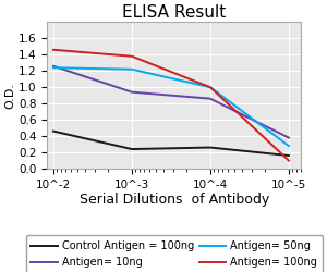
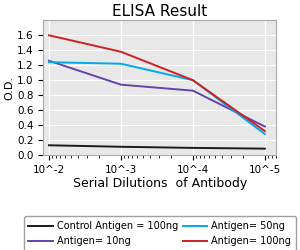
Control Antigen = 100ng/10^-2: 0.46 -> 0.13
Antigen= 100ng/10^-2: 1.46 -> 1.60
Control Antigen = 100ng/10^-3: 0.24 -> 0.11
Control Antigen = 100ng/10^-4: 0.26 -> 0.10
Control Antigen = 100ng/10^-5: 0.16 -> 0.09
Antigen= 100ng/10^-5: 0.10 -> 0.32
